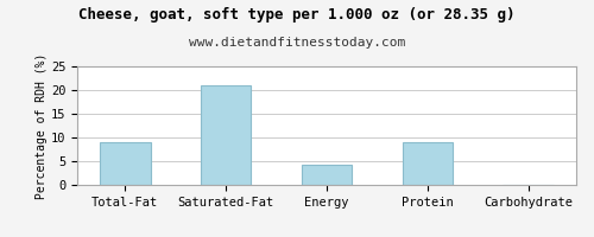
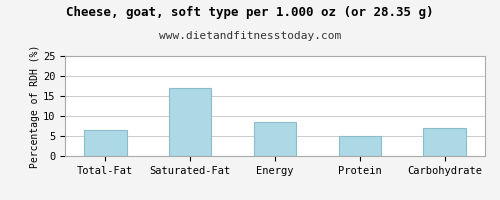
Total-Fat: 9.0 -> 6.5
Saturated-Fat: 21.0 -> 17.0
Energy: 4.2 -> 8.5
Protein: 9.1 -> 5.0
Carbohydrate: 0.1 -> 7.0
